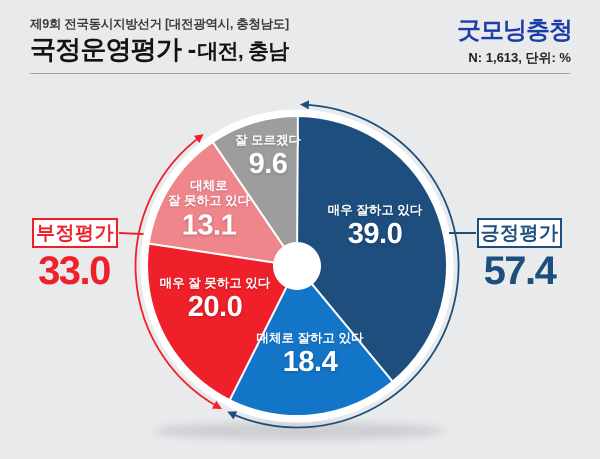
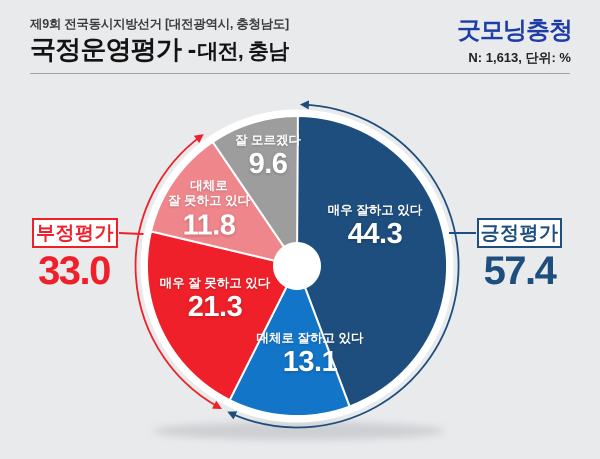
매우 잘하고 있다: 39.0 -> 44.3
대체로 잘하고 있다: 18.4 -> 13.1
매우 잘 못하고 있다: 20.0 -> 21.3
대체로 잘 못하고 있다: 13.1 -> 11.8
